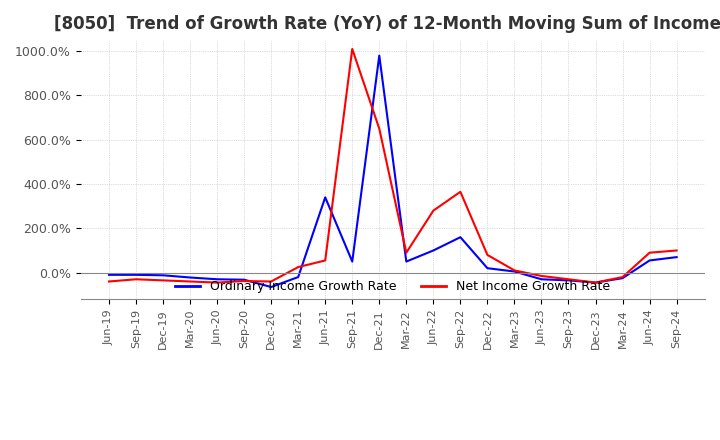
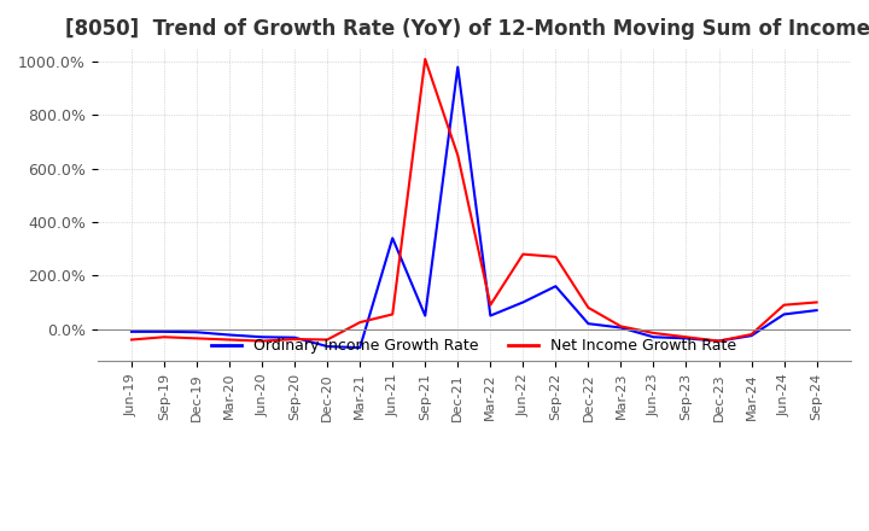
Ordinary Income Growth Rate/Mar-21: -20% -> -70%
Net Income Growth Rate/Sep-22: 365% -> 270%
